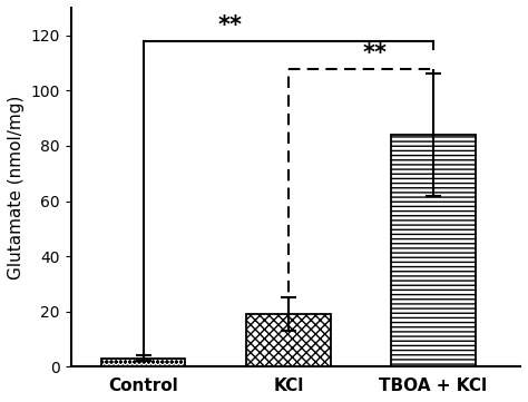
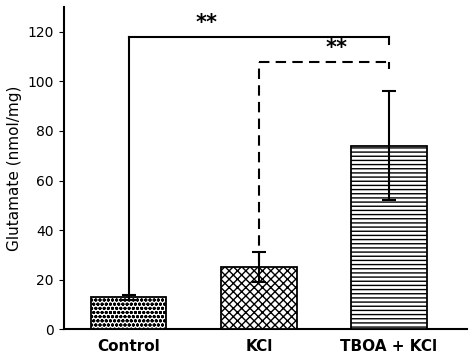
Control: 3 -> 13
KCl: 19 -> 25
TBOA + KCl: 84 -> 74
